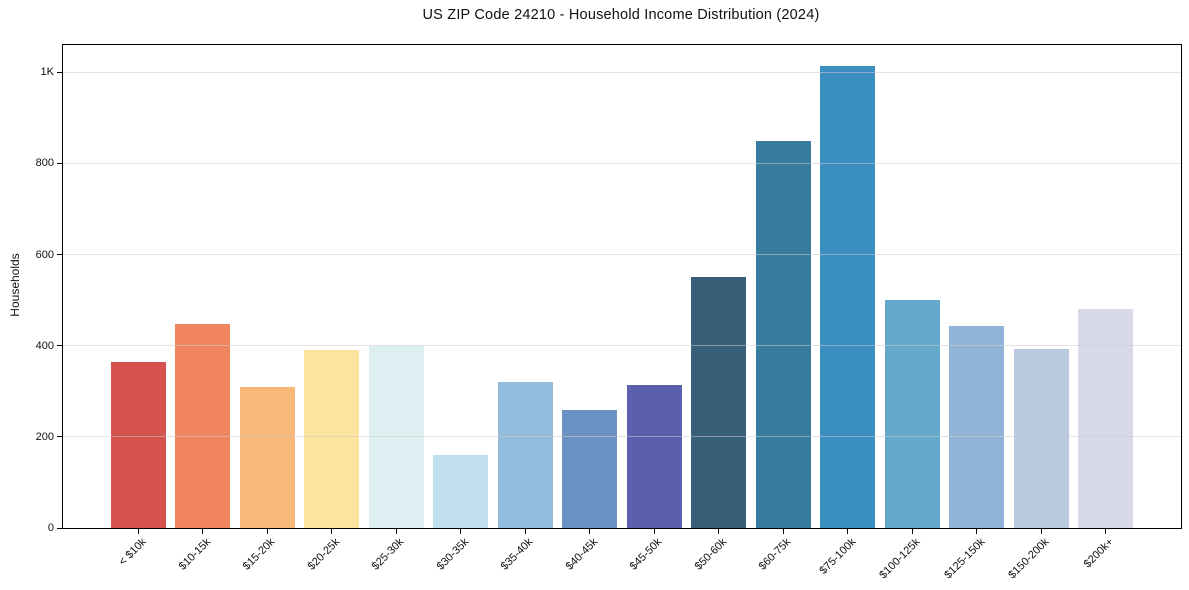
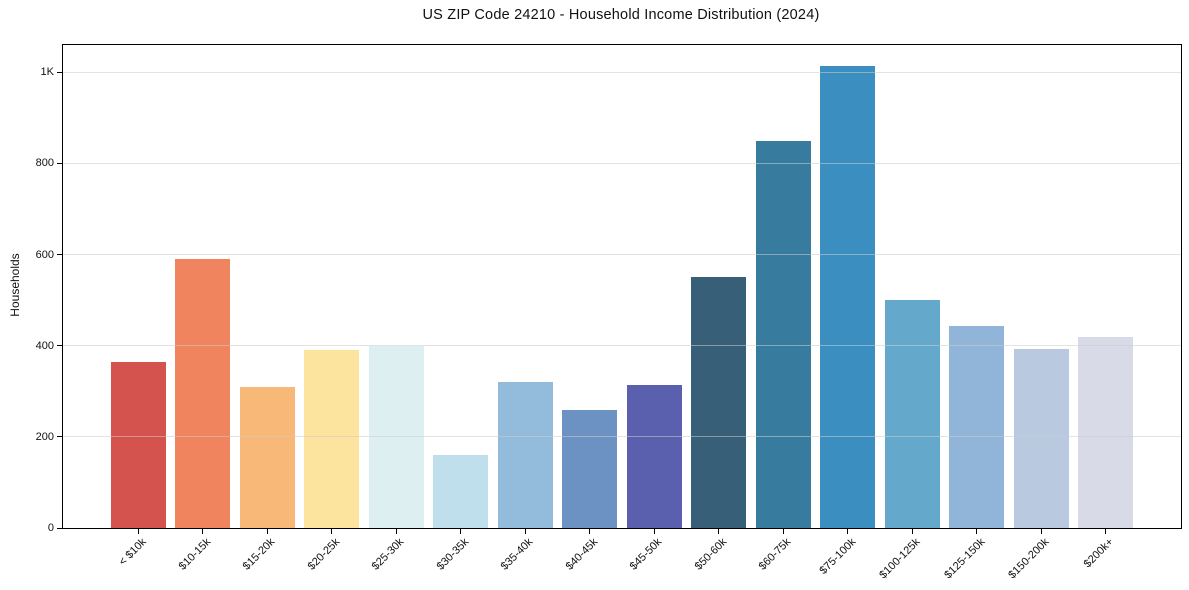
$10-15k: 450 -> 590
$200k+: 480 -> 420
